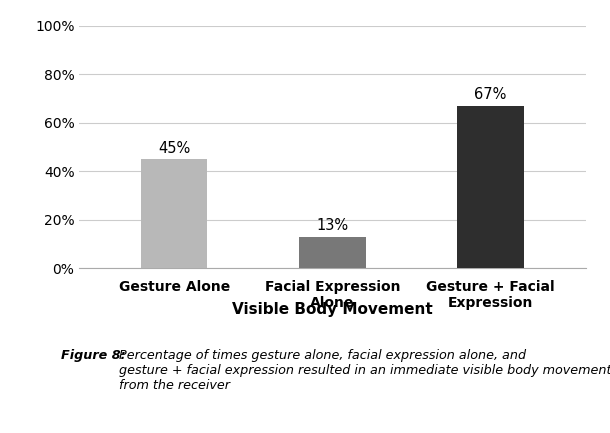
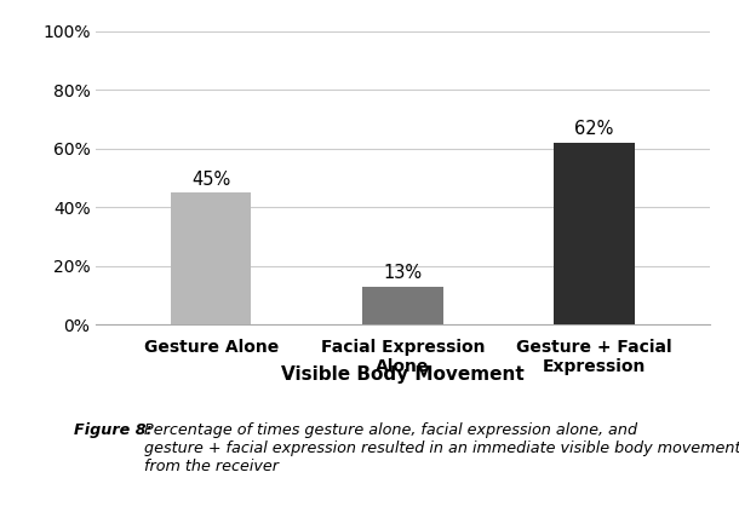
Gesture + Facial Expression: 67% -> 62%
